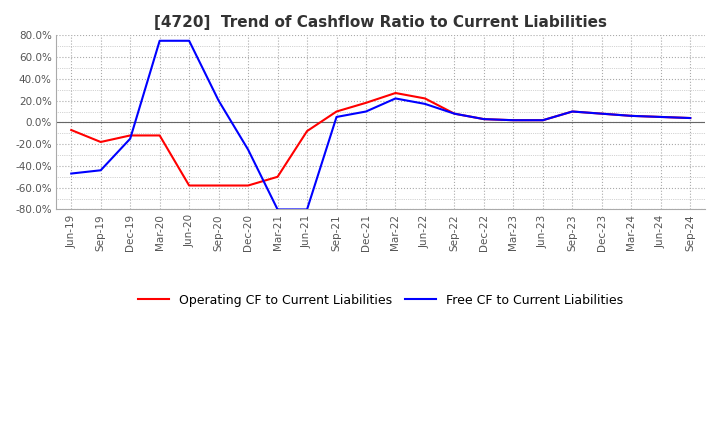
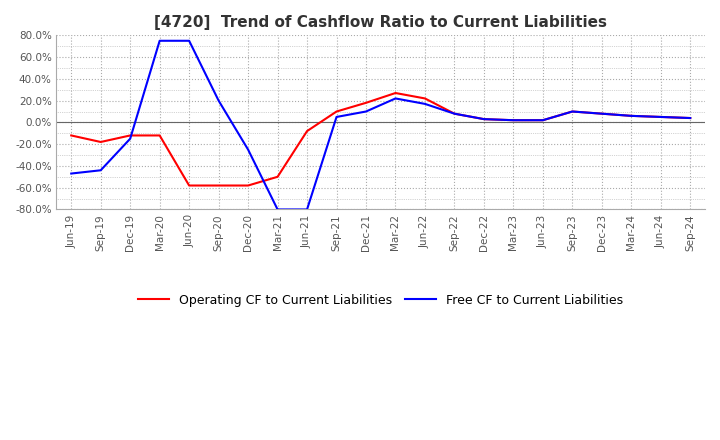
Operating CF to Current Liabilities/Jun-19: -7% -> -12%
